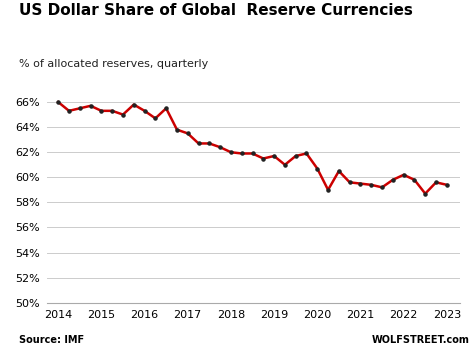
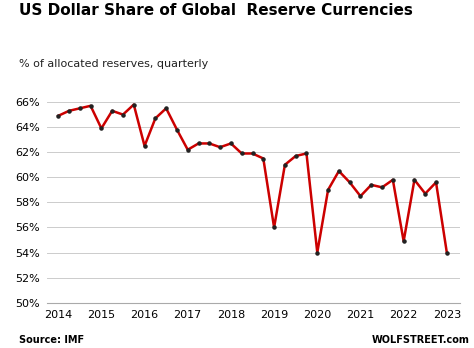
2014: 66.0% -> 64.9%
2015: 65.3% -> 63.9%
2016: 65.3% -> 62.5%
2017: 63.5% -> 62.2%
2018: 62.0% -> 62.7%
2019: 61.7% -> 56.0%
2020: 60.7% -> 54.0%
2021: 59.5% -> 58.5%
2022: 60.2% -> 54.9%
2023: 59.4% -> 54.0%
